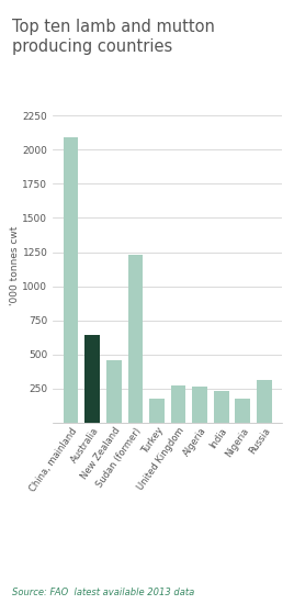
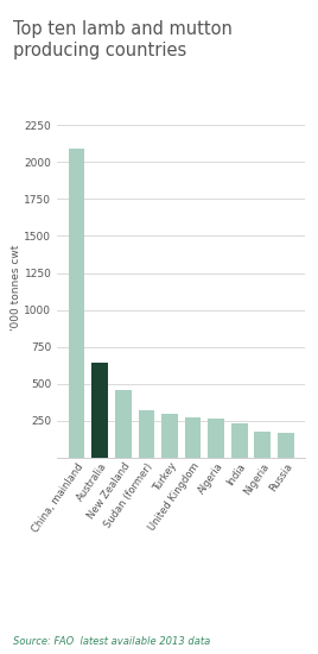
Sudan (former): 1230 -> 320
Turkey: 180 -> 300
Russia: 310 -> 170
